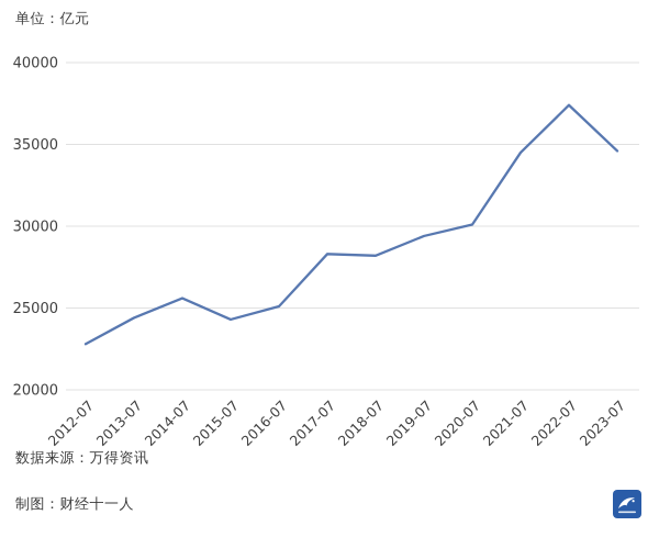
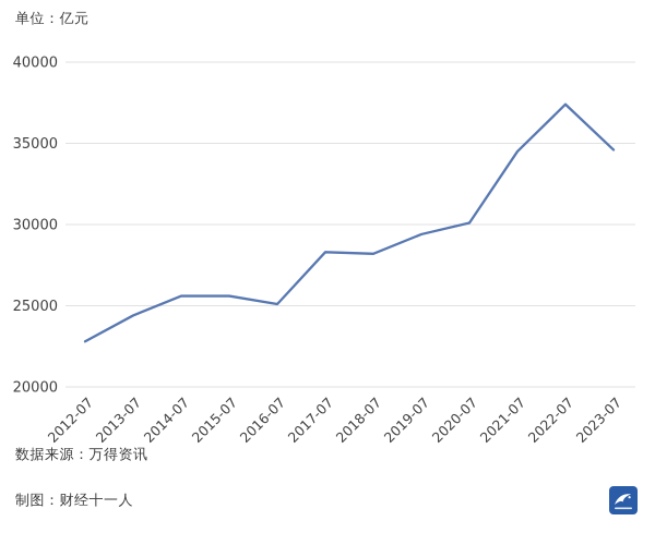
2015-07: 24300 -> 25600
